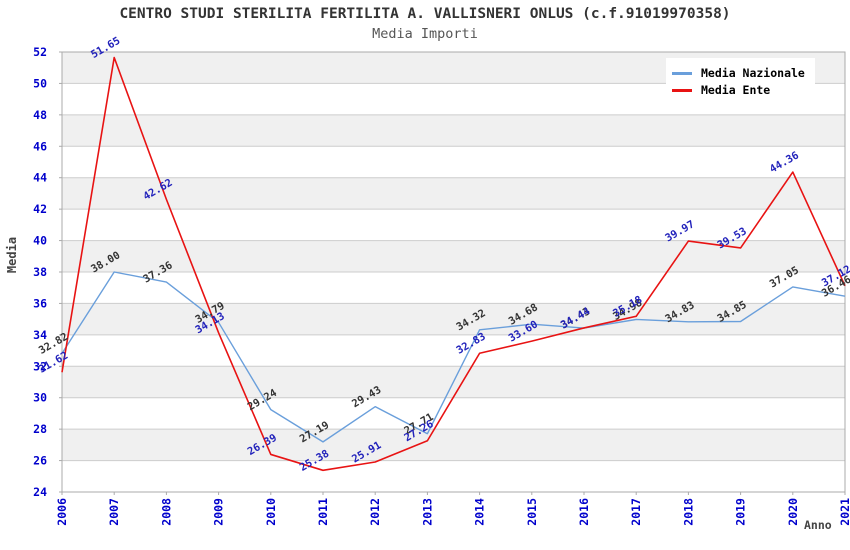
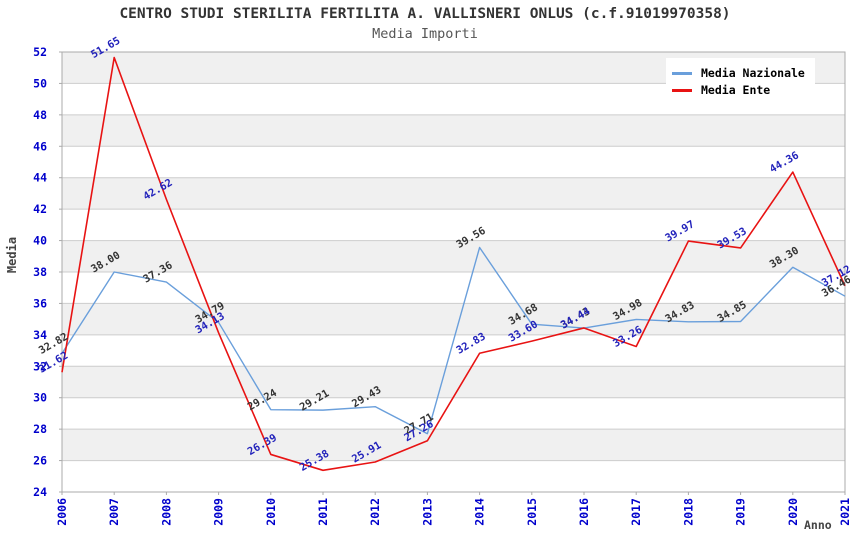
Media Nazionale/2011: 27.19 -> 29.21
Media Nazionale/2014: 34.32 -> 39.56
Media Ente/2017: 35.18 -> 33.26
Media Nazionale/2020: 37.05 -> 38.30
